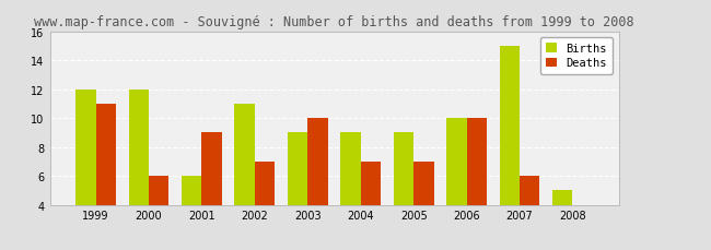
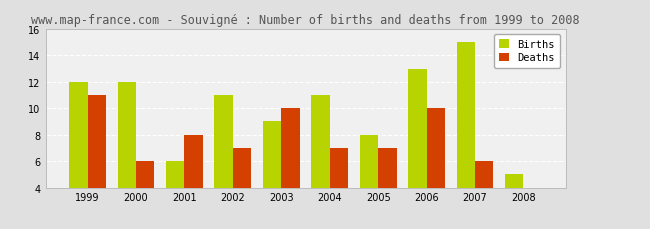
Deaths/2001: 9 -> 8
Births/2004: 9 -> 11
Births/2005: 9 -> 8
Births/2006: 10 -> 13
